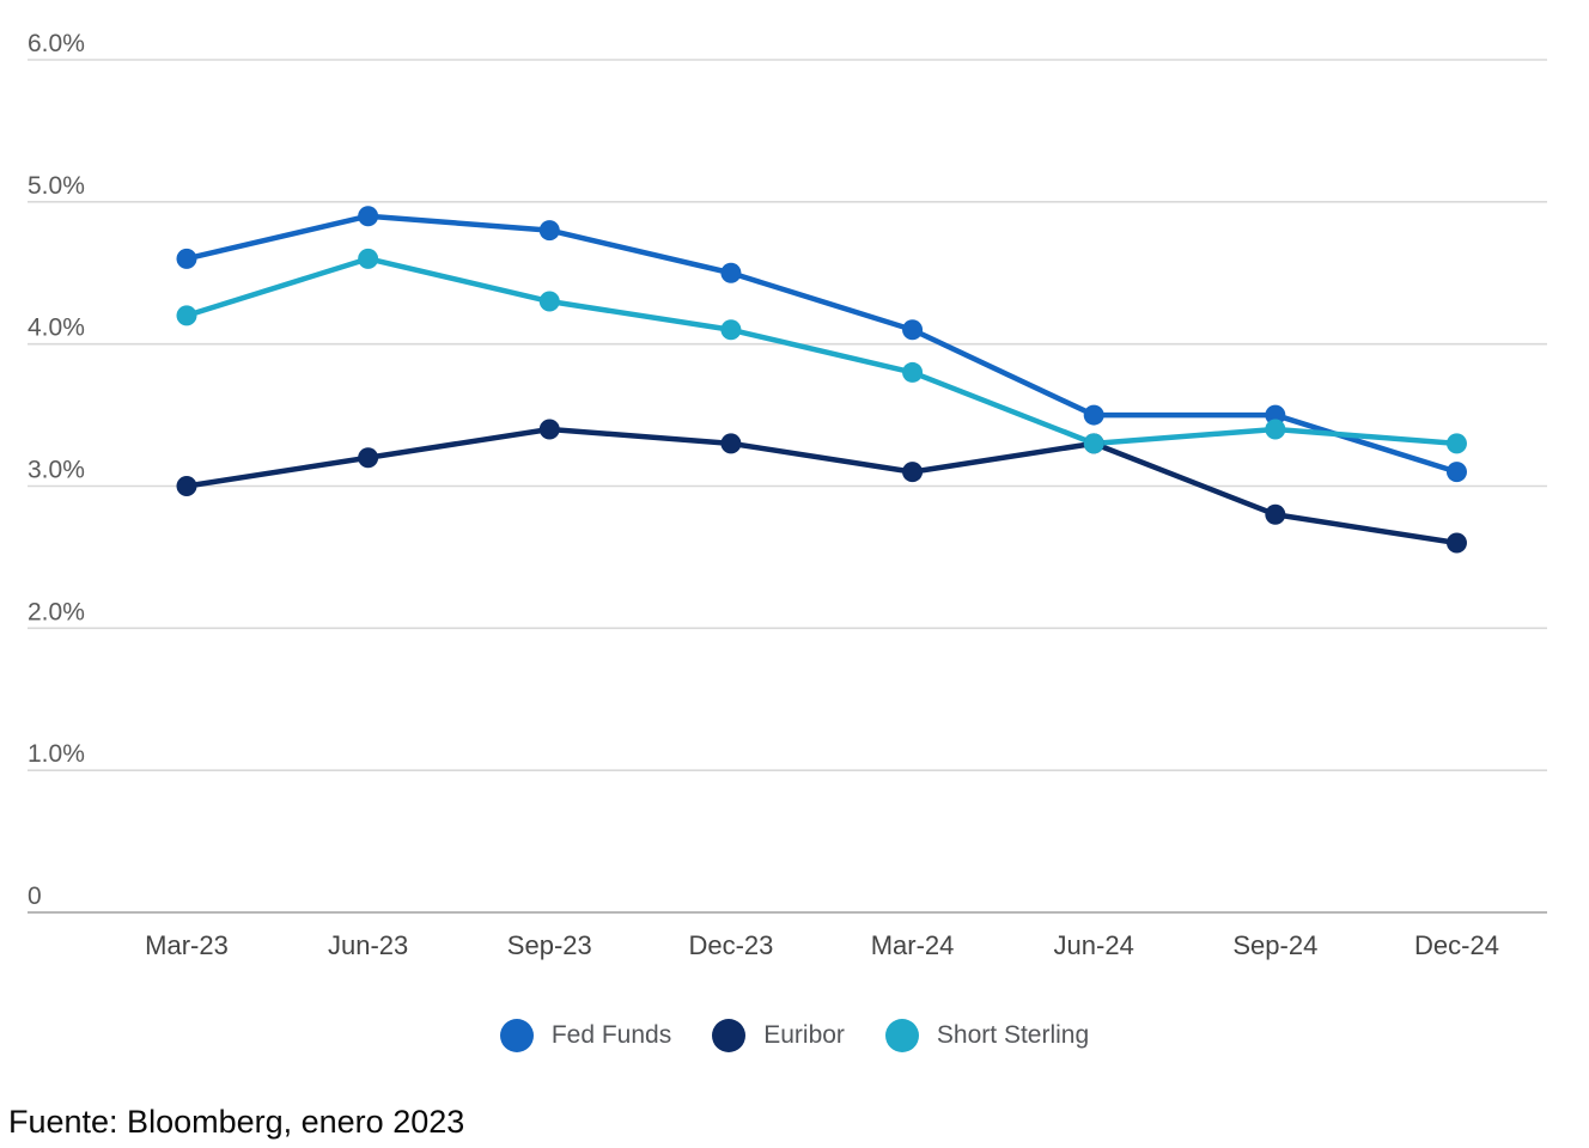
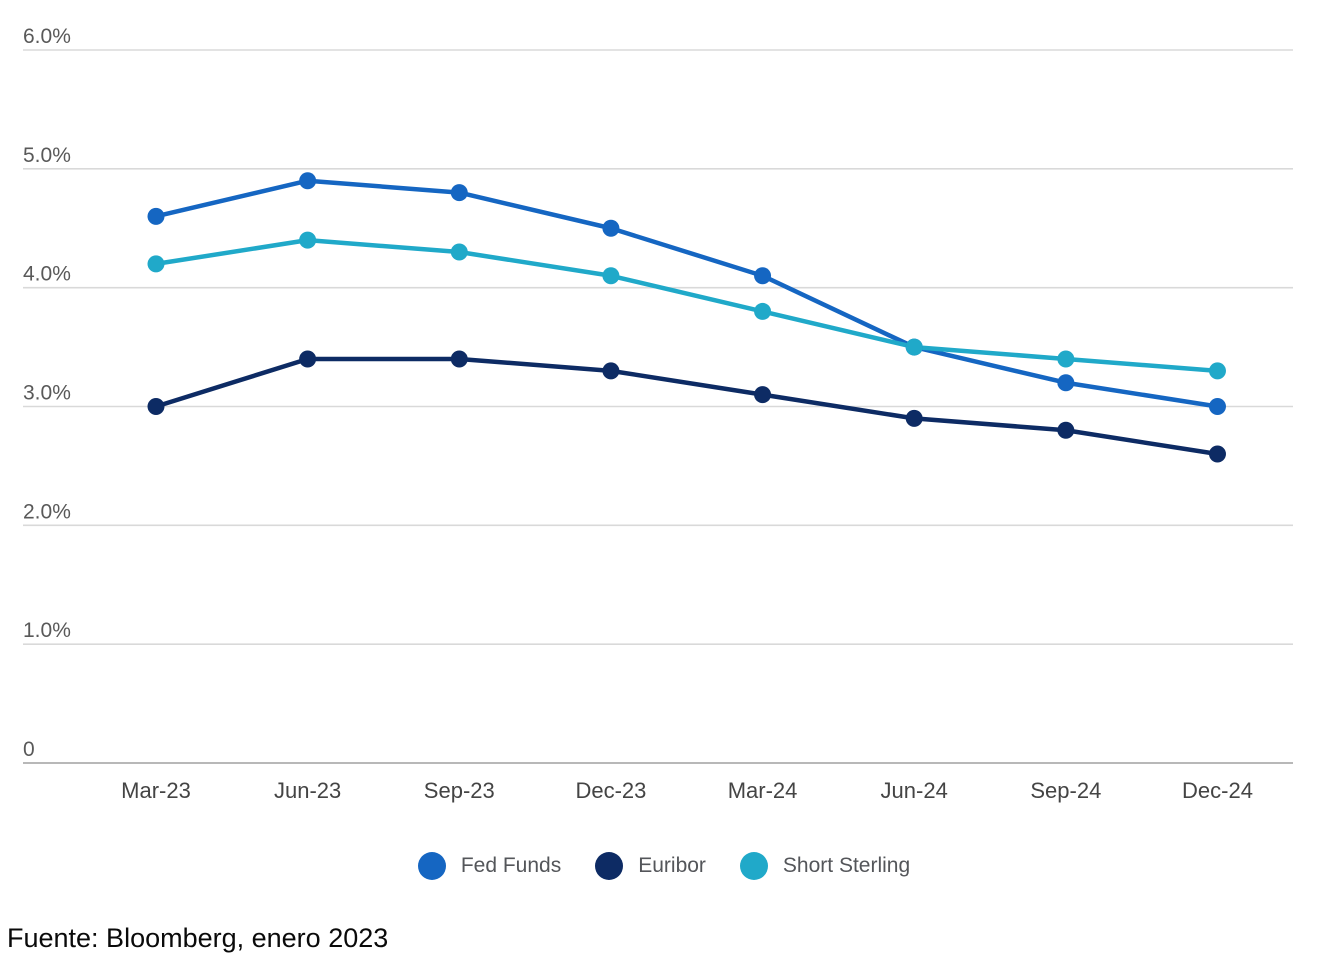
Euribor/Jun-23: 3.2% -> 3.4%
Short Sterling/Jun-23: 4.6% -> 4.4%
Euribor/Jun-24: 3.3% -> 2.9%
Short Sterling/Jun-24: 3.3% -> 3.5%
Fed Funds/Sep-24: 3.5% -> 3.2%
Fed Funds/Dec-24: 3.1% -> 3.0%
